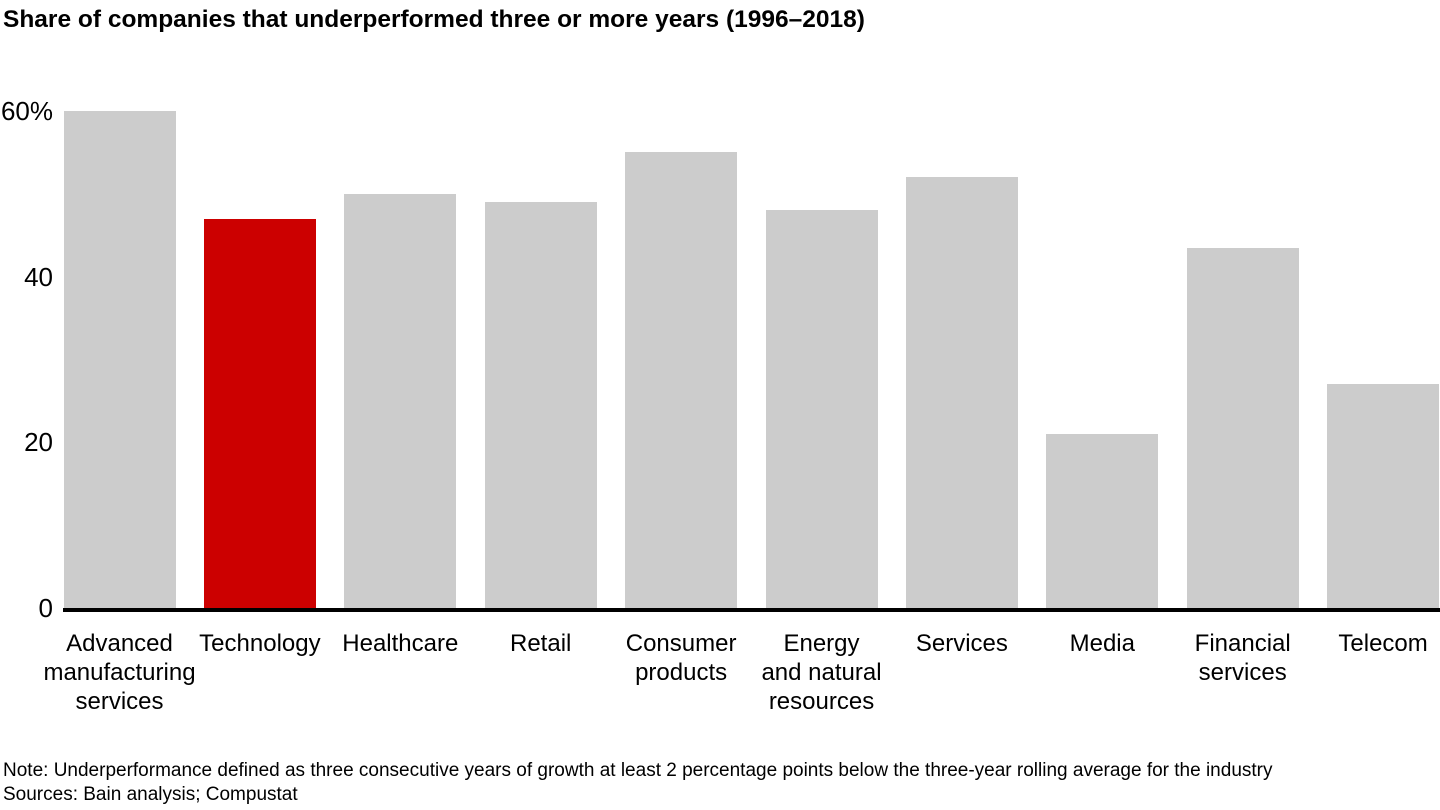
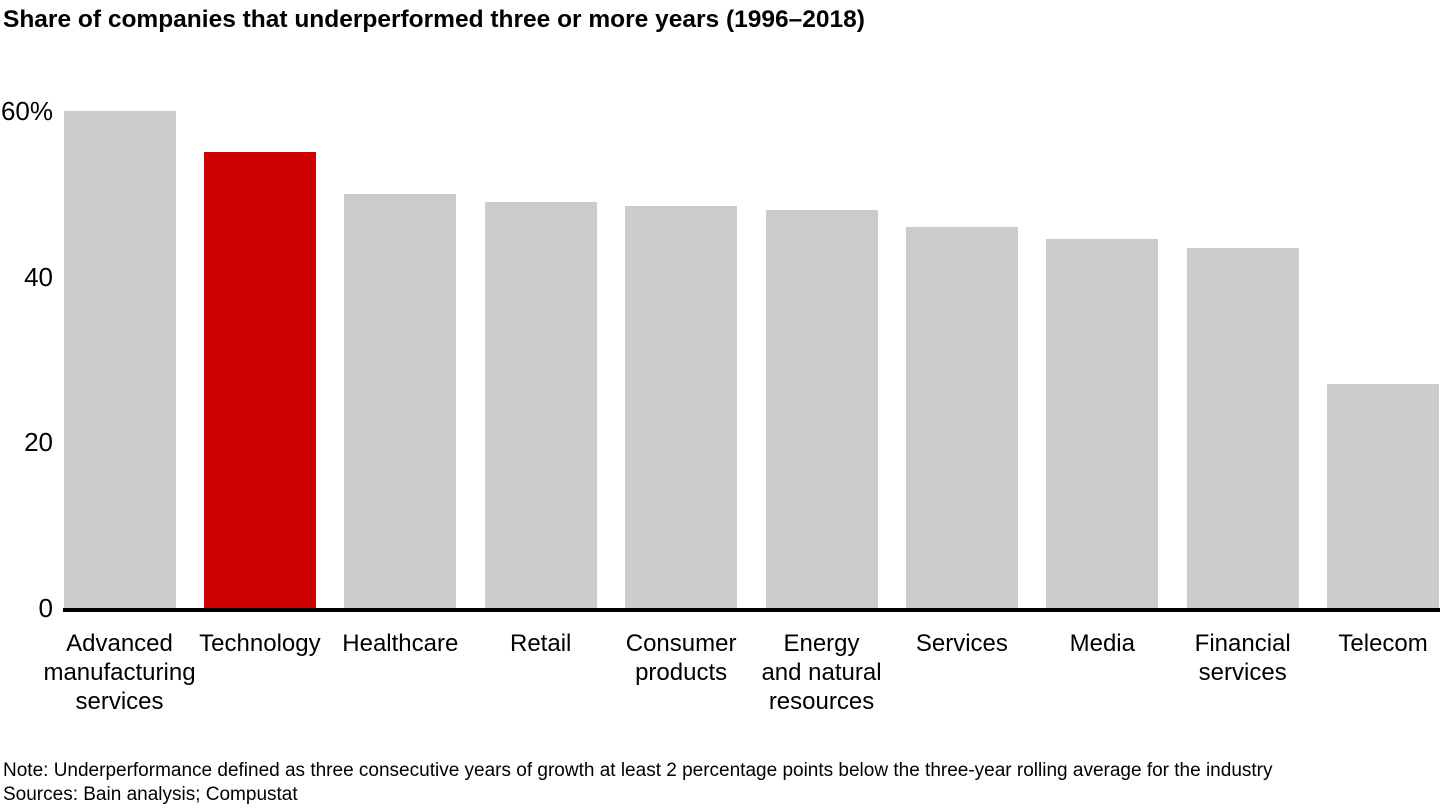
Technology: 47% -> 55%
Consumer products: 55% -> 48%
Services: 52% -> 46%
Media: 21% -> 44%
